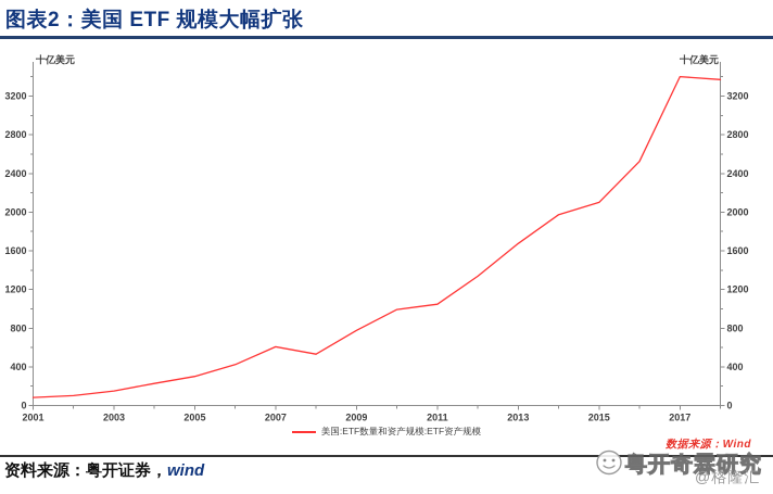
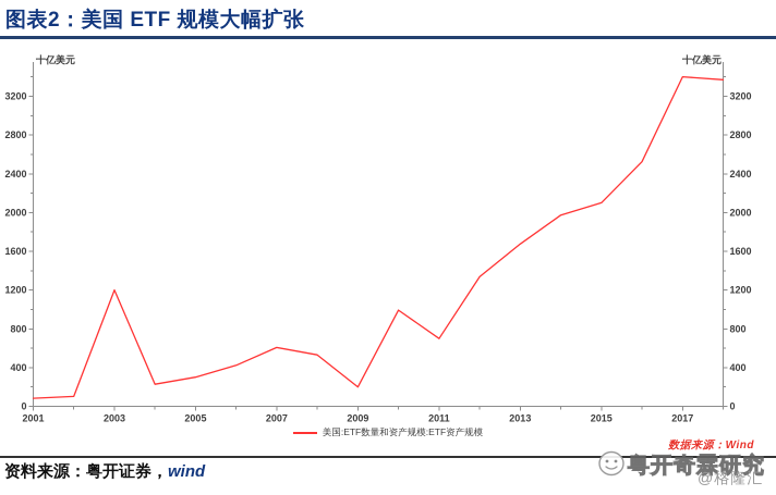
2003: 200 -> 1200
2009: 800 -> 200
2011: 1000 -> 700
